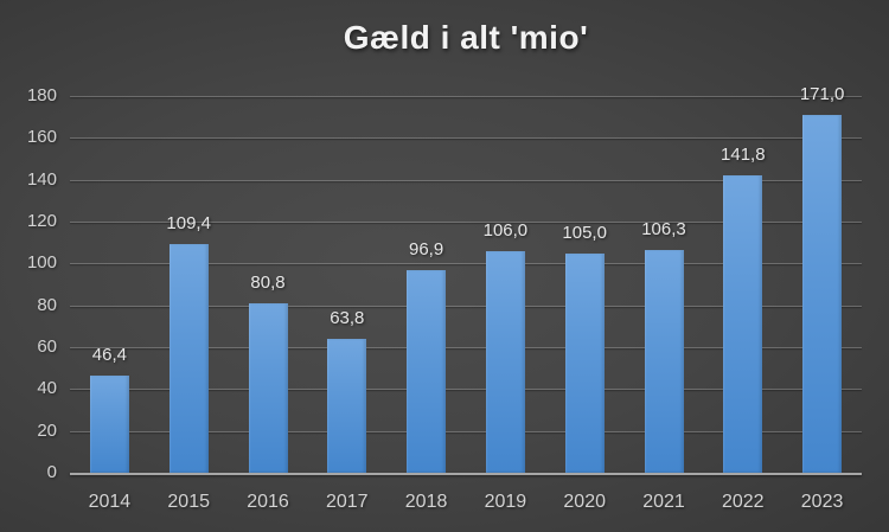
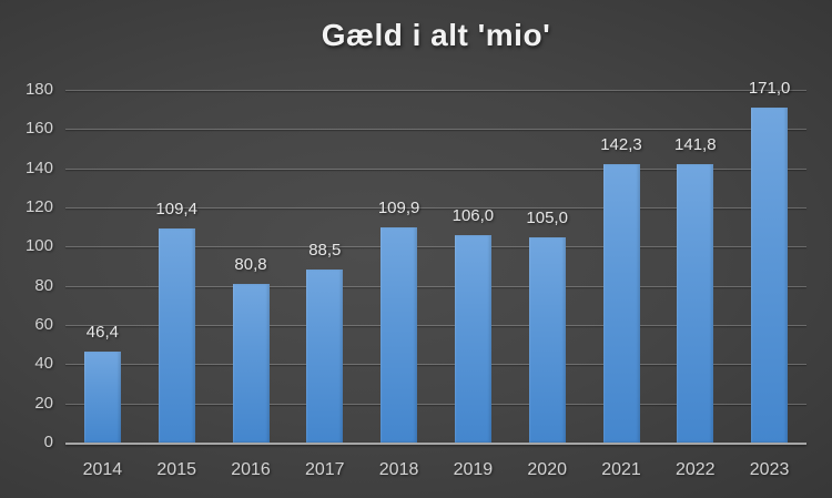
2017: 63,8 -> 88,5
2018: 96,9 -> 109,9
2021: 106,3 -> 142,3
